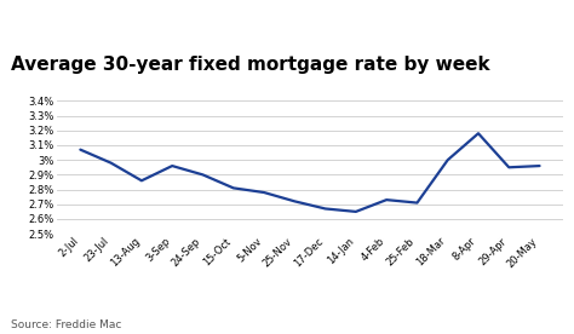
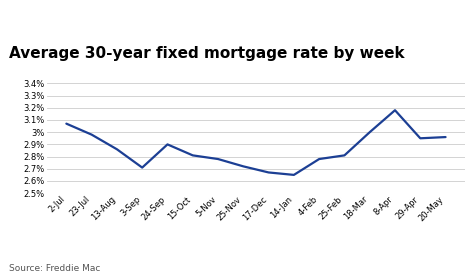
3-Sep: 2.96% -> 2.71%
4-Feb: 2.73% -> 2.78%
25-Feb: 2.71% -> 2.81%
